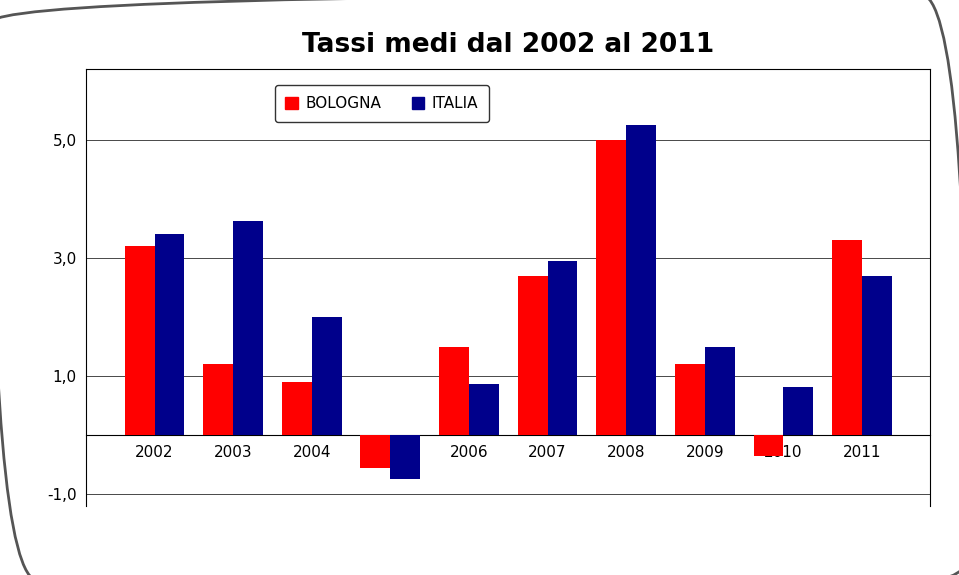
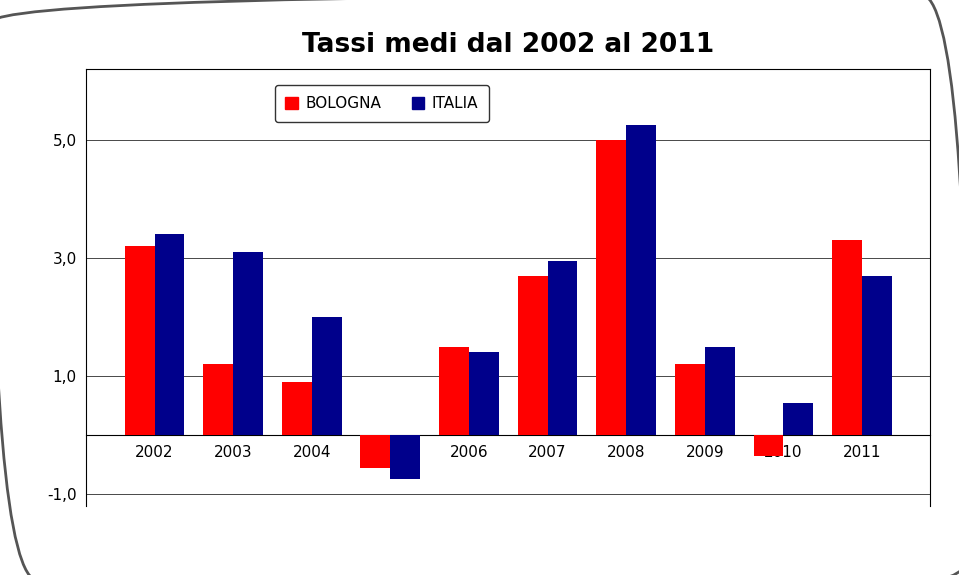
ITALIA/2003: 3,62 -> 3,10
ITALIA/2006: 0,86 -> 1,40
ITALIA/2010: 0,82 -> 0,55
